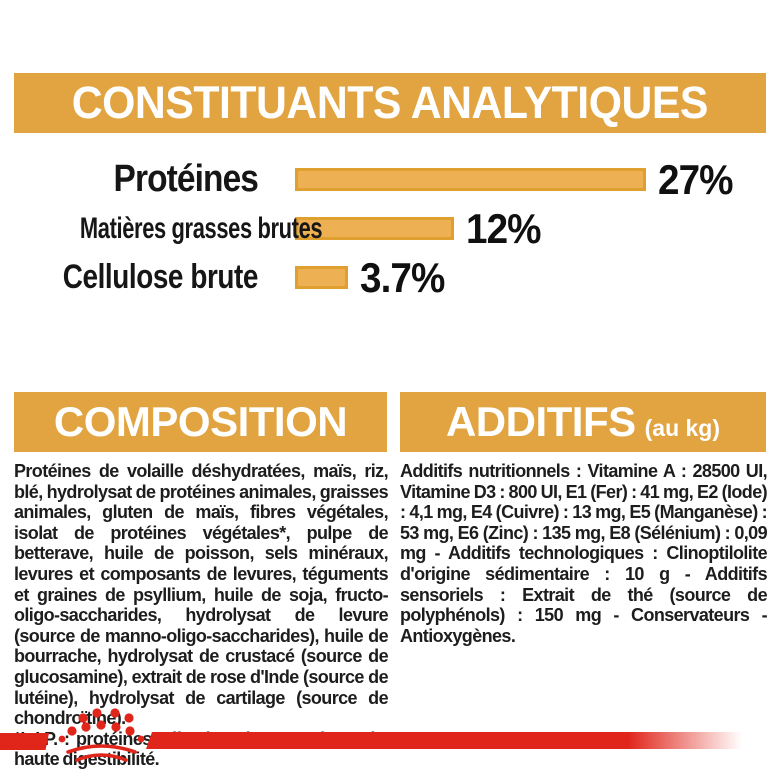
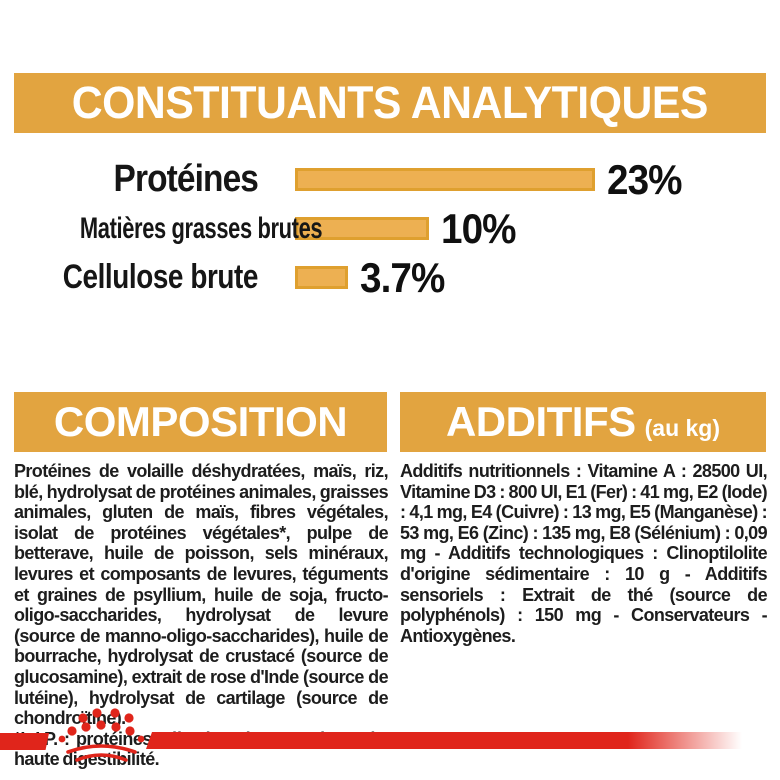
Protéines: 27% -> 23%
Matières grasses brutes: 12% -> 10%
